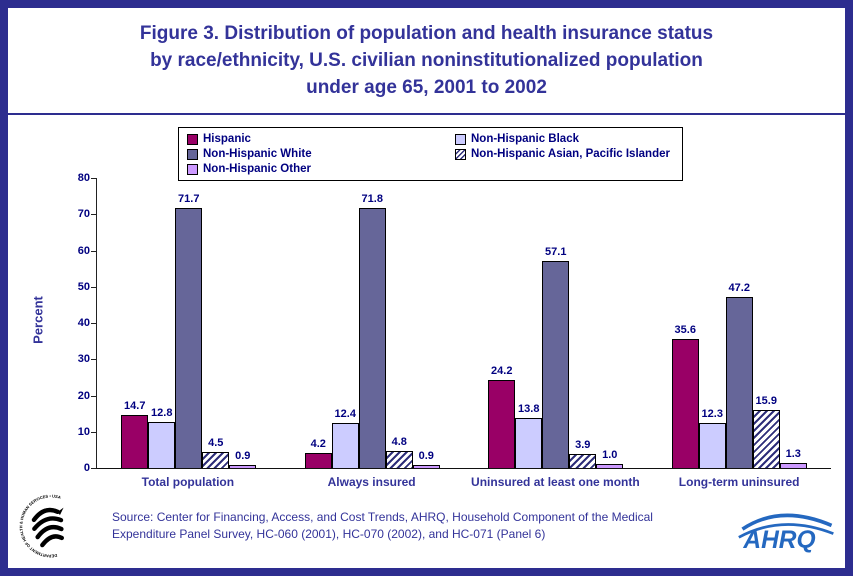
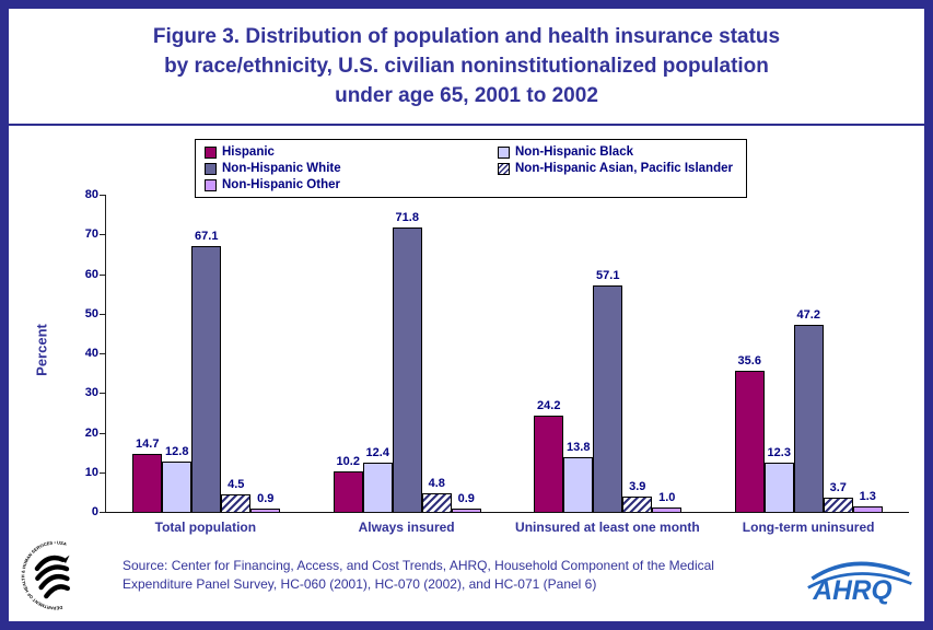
Non-Hispanic White/Total population: 71.7 -> 67.1
Hispanic/Always insured: 4.2 -> 10.2
Non-Hispanic Asian, Pacific Islander/Long-term uninsured: 15.9 -> 3.7
